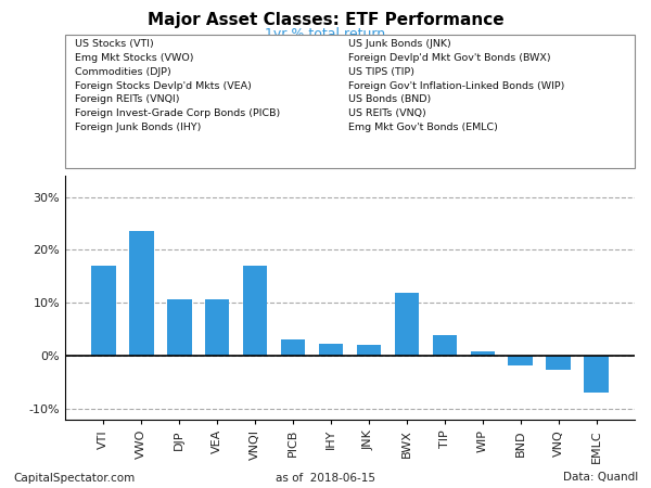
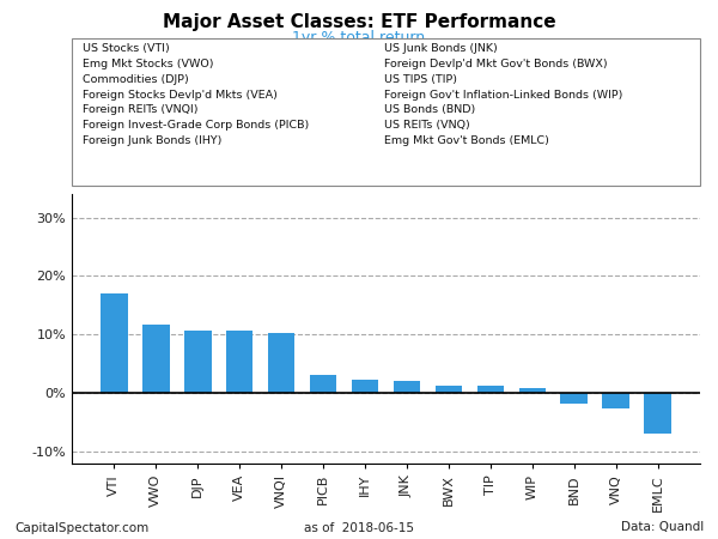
VWO: 23.5% -> 11.8%
VNQI: 17.0% -> 10.2%
BWX: 12.0% -> 1.3%
TIP: 4.0% -> 1.2%
